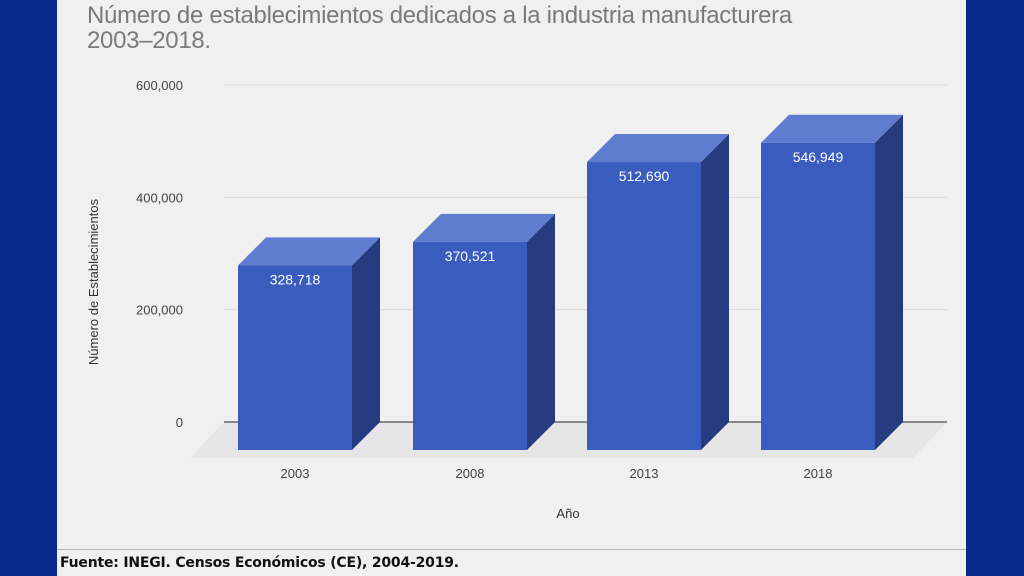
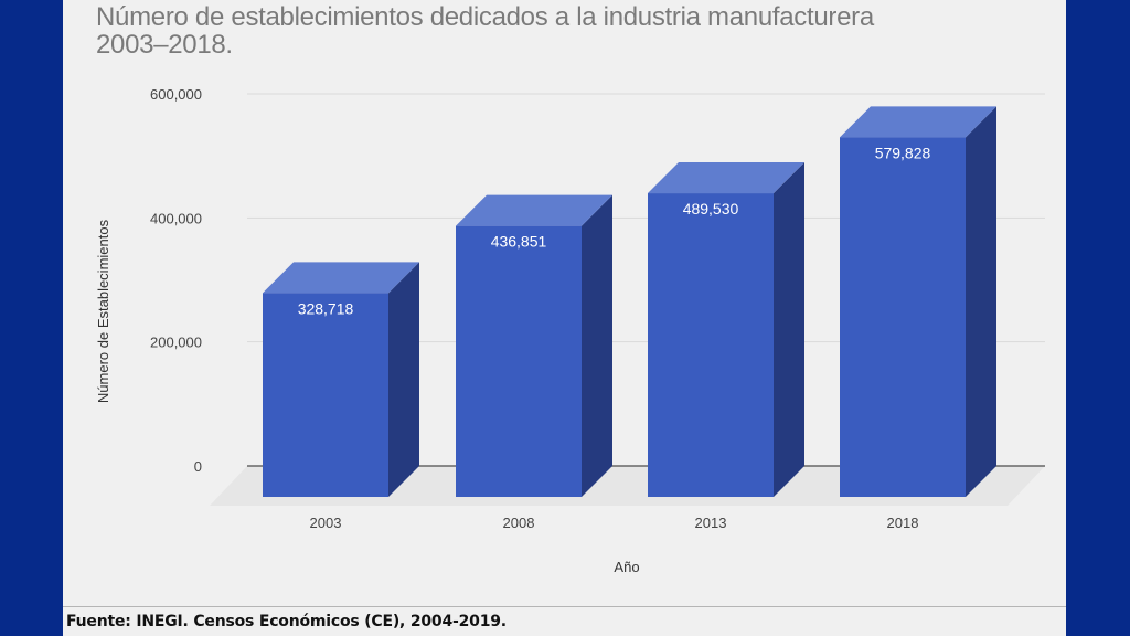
2008: 370,521 -> 436,851
2013: 512,690 -> 489,530
2018: 546,949 -> 579,828
